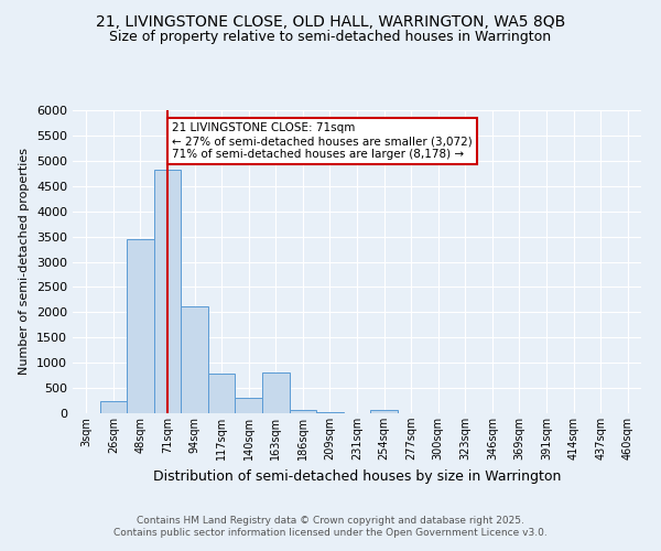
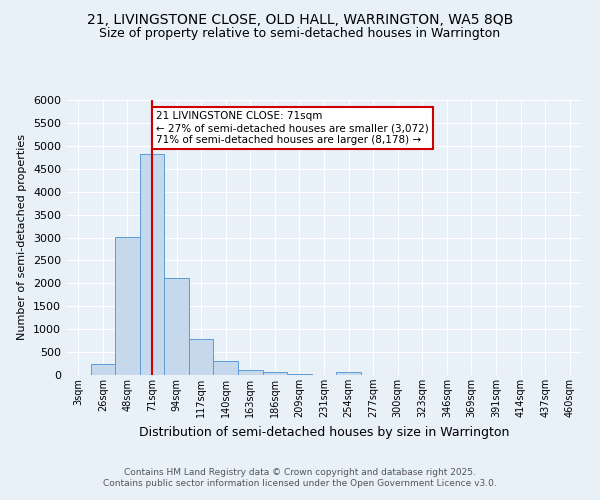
48sqm: 3450 -> 3020
163sqm: 800 -> 120
